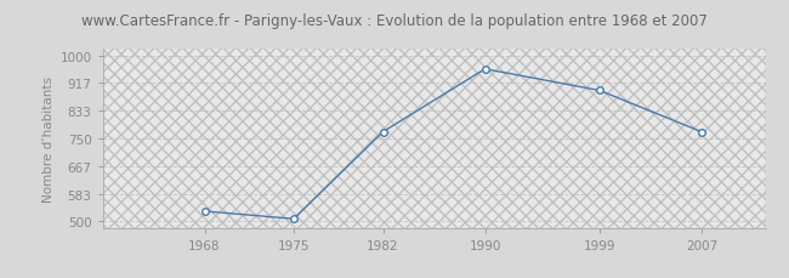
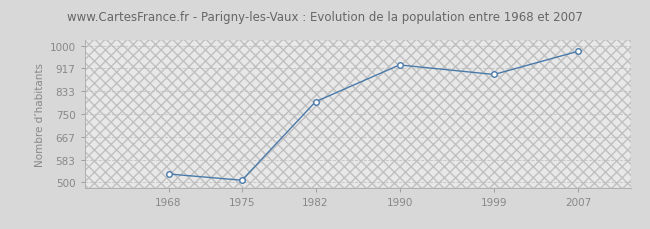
1982: 770 -> 795
1990: 960 -> 930
2007: 770 -> 980
